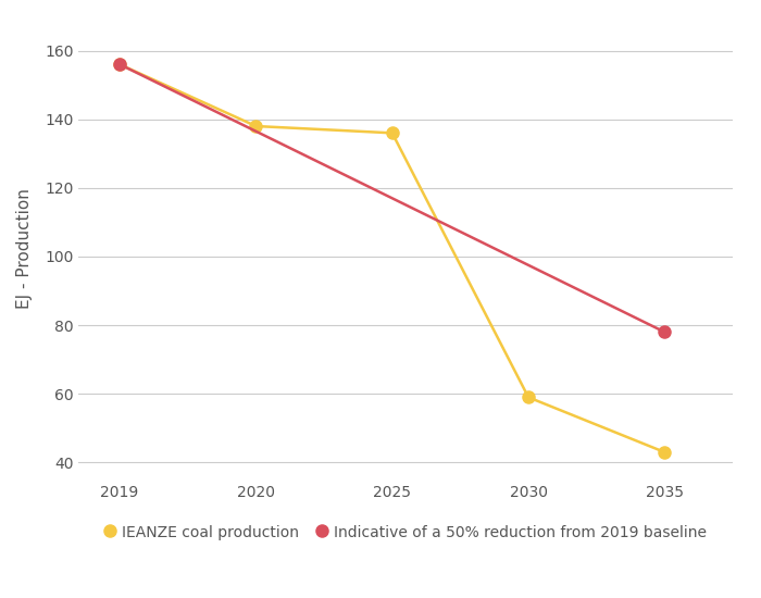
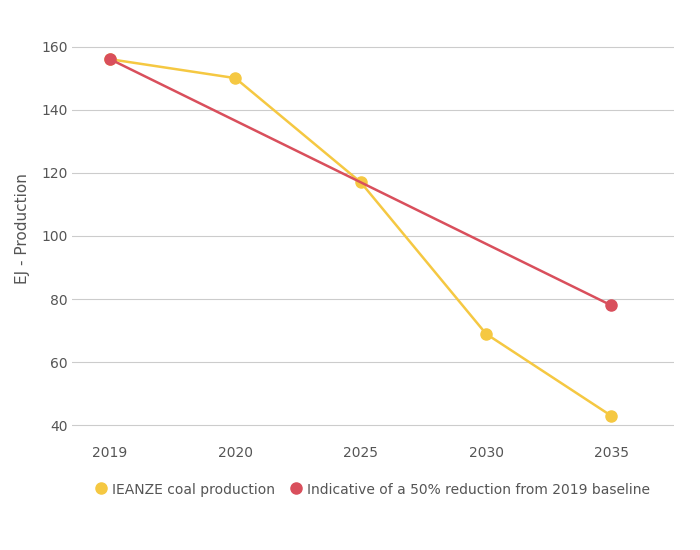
2020: 138 -> 150
2025: 136 -> 117
2030: 59 -> 69
